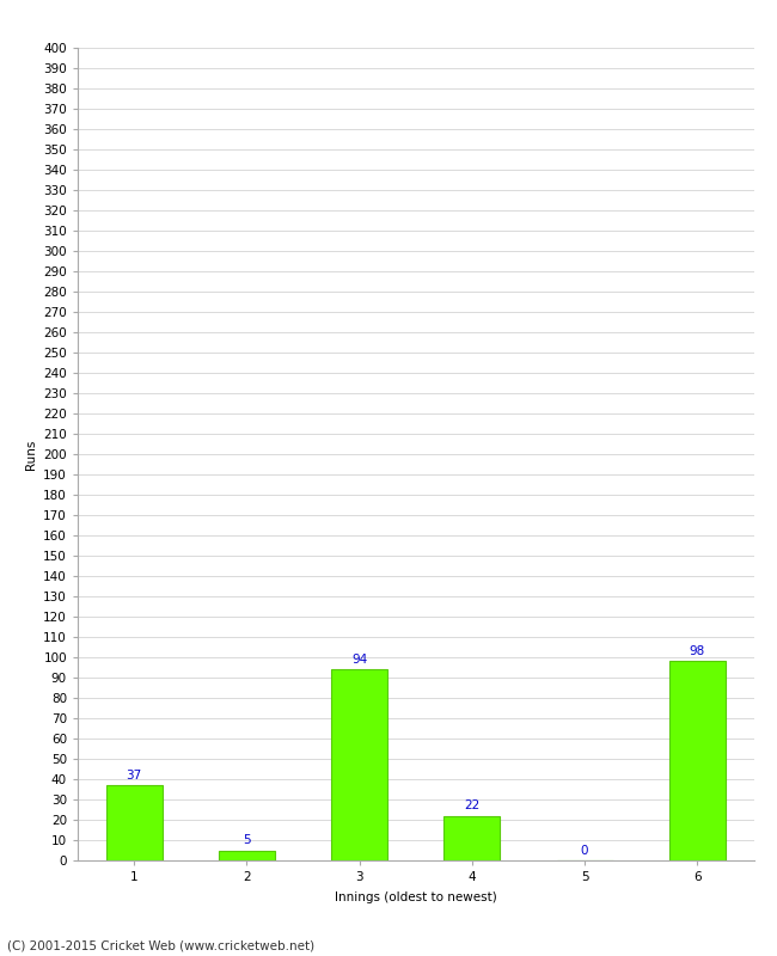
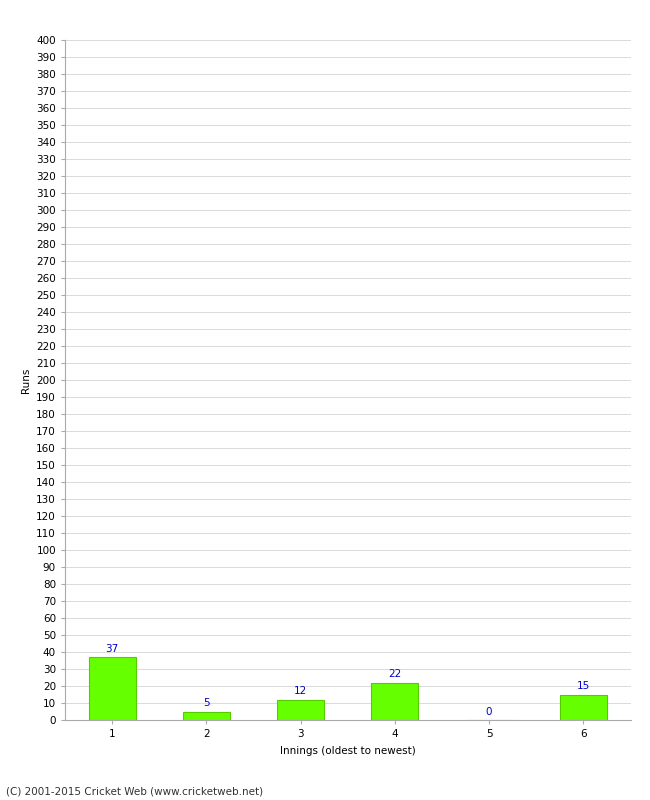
3: 94 -> 12
6: 98 -> 15
